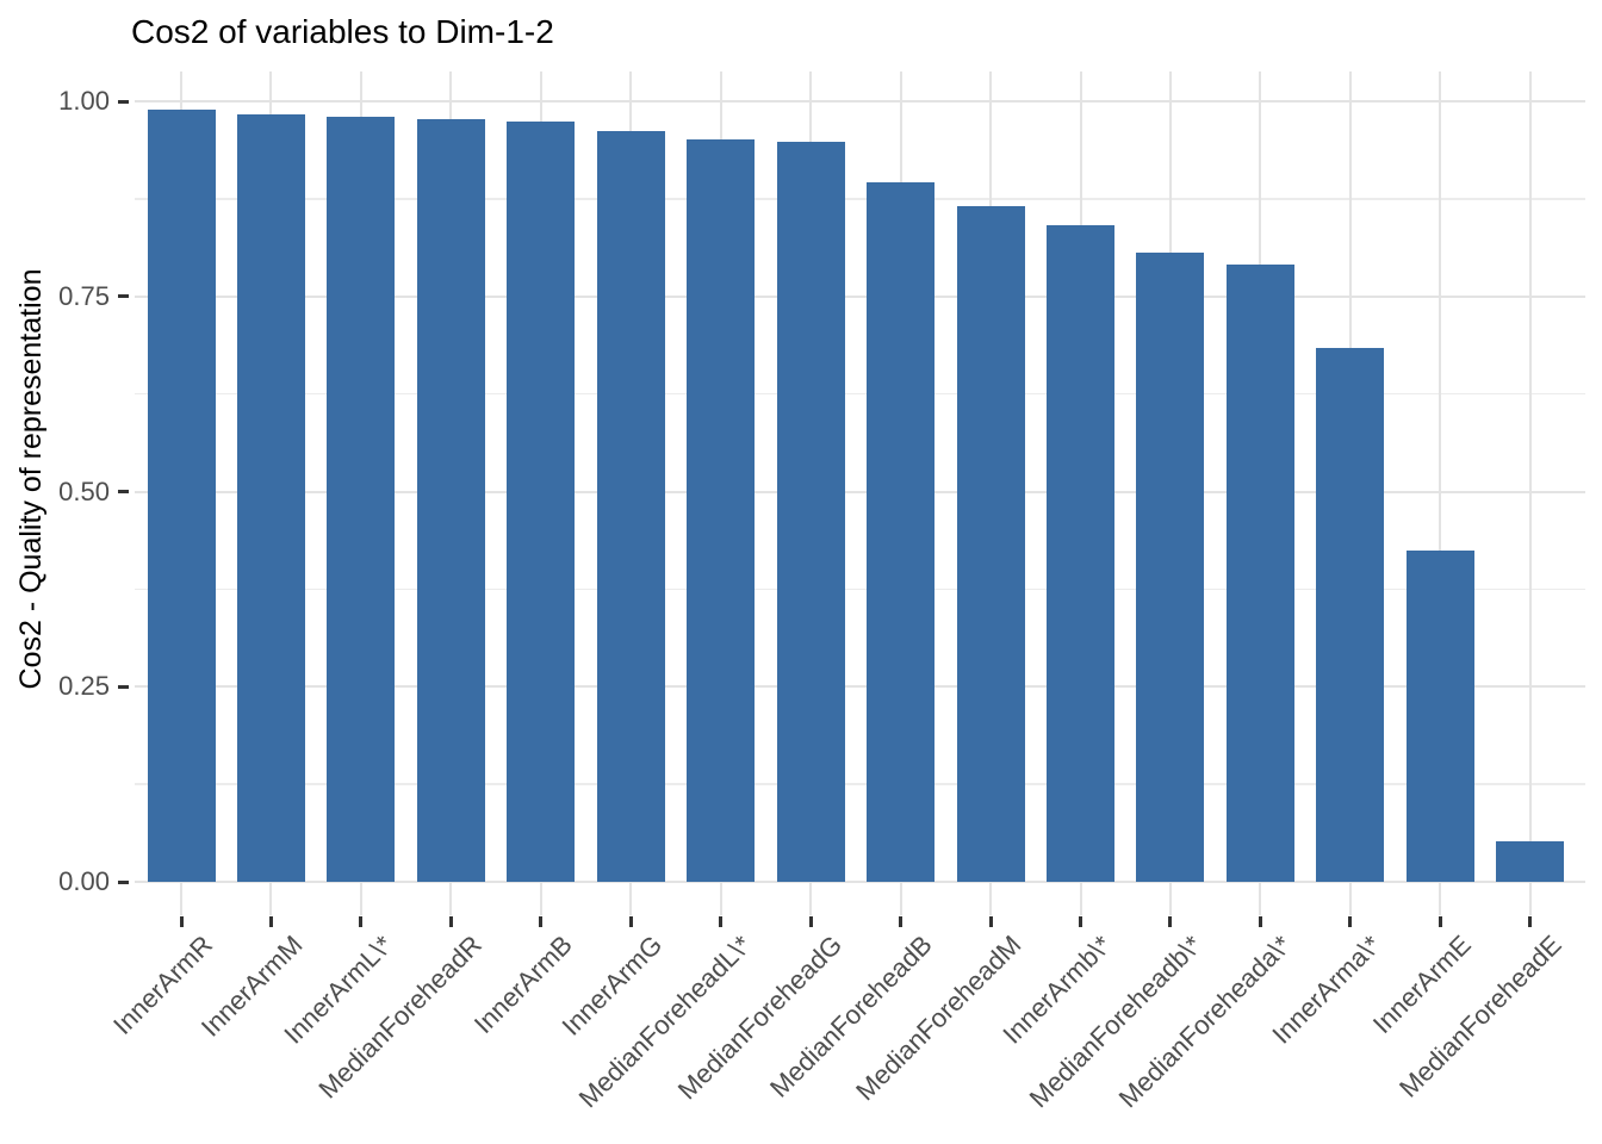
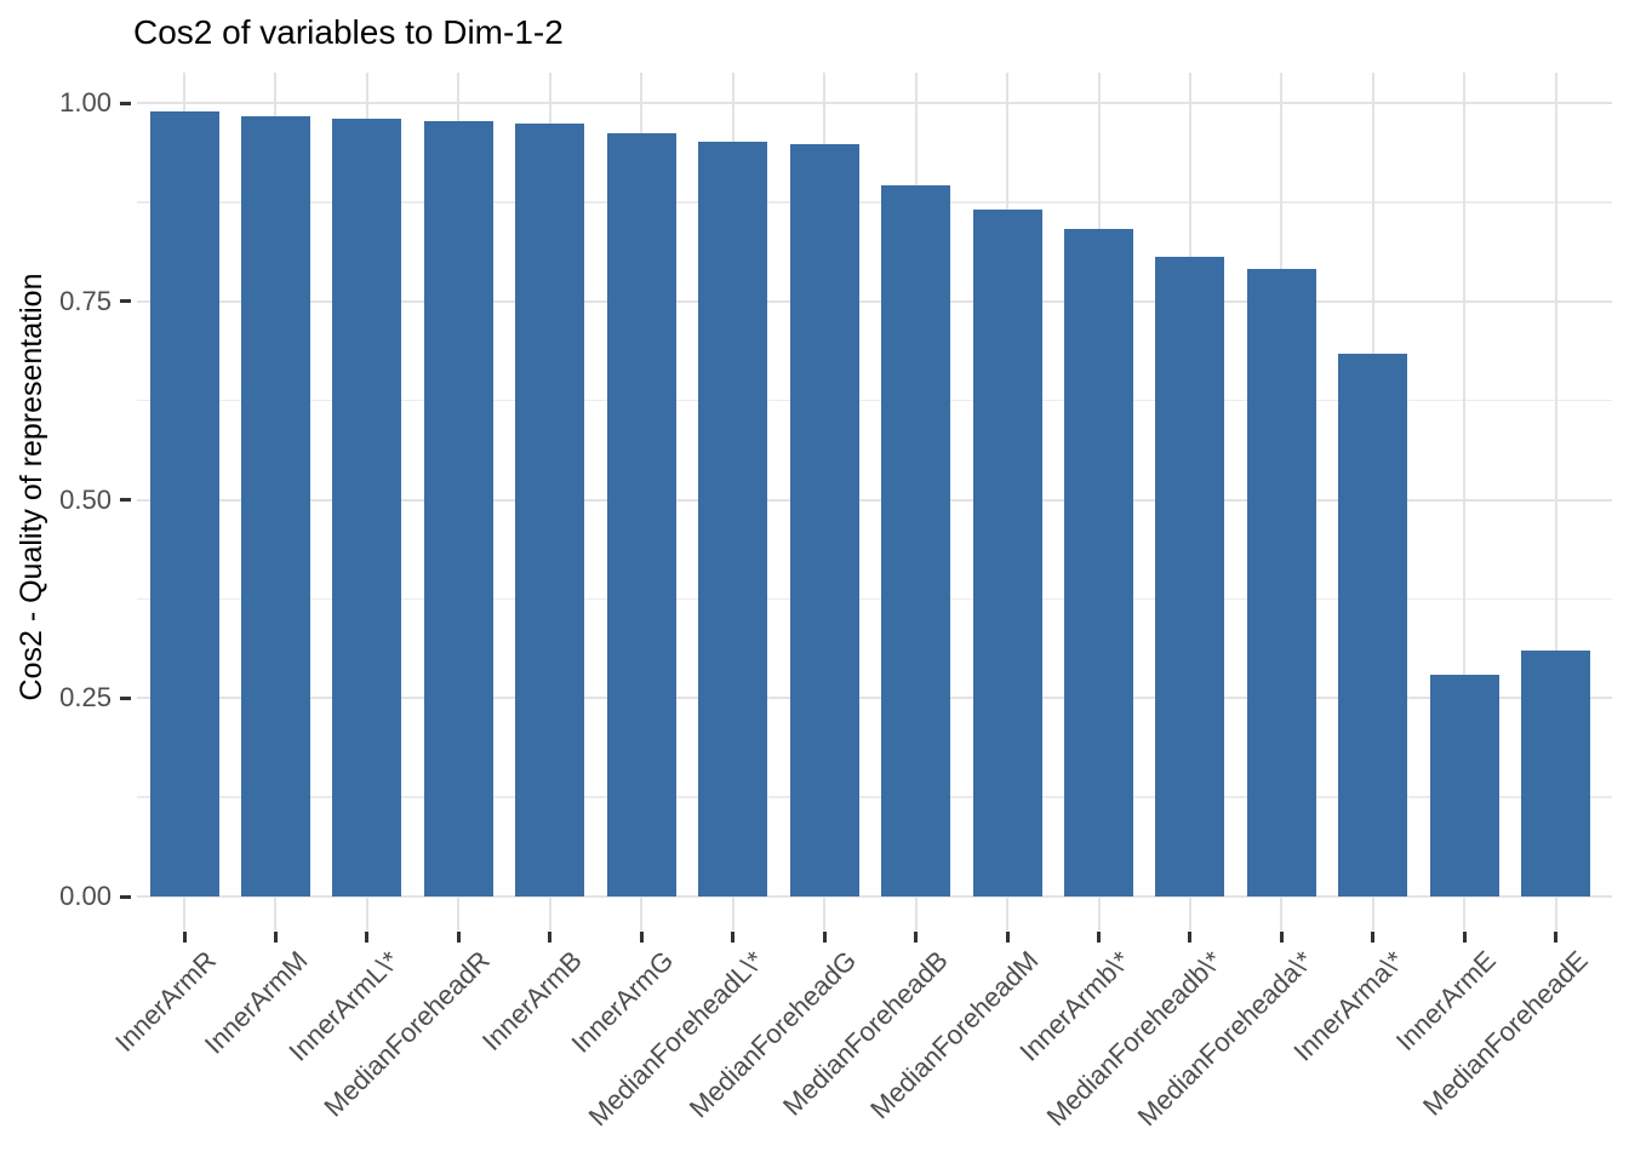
InnerArmE: 0.42 -> 0.28
MedianForeheadE: 0.05 -> 0.31
